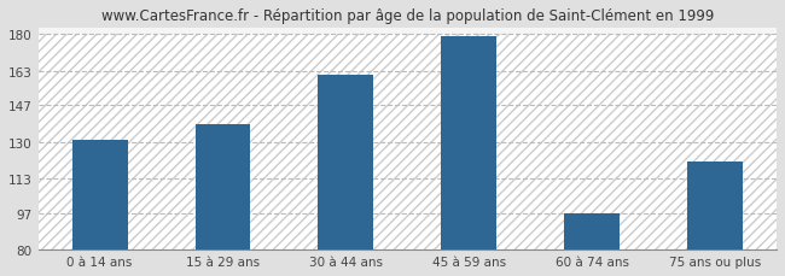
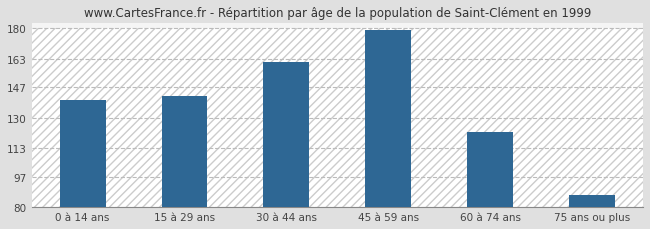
0 à 14 ans: 131 -> 140
15 à 29 ans: 138 -> 142
60 à 74 ans: 97 -> 122
75 ans ou plus: 121 -> 87
